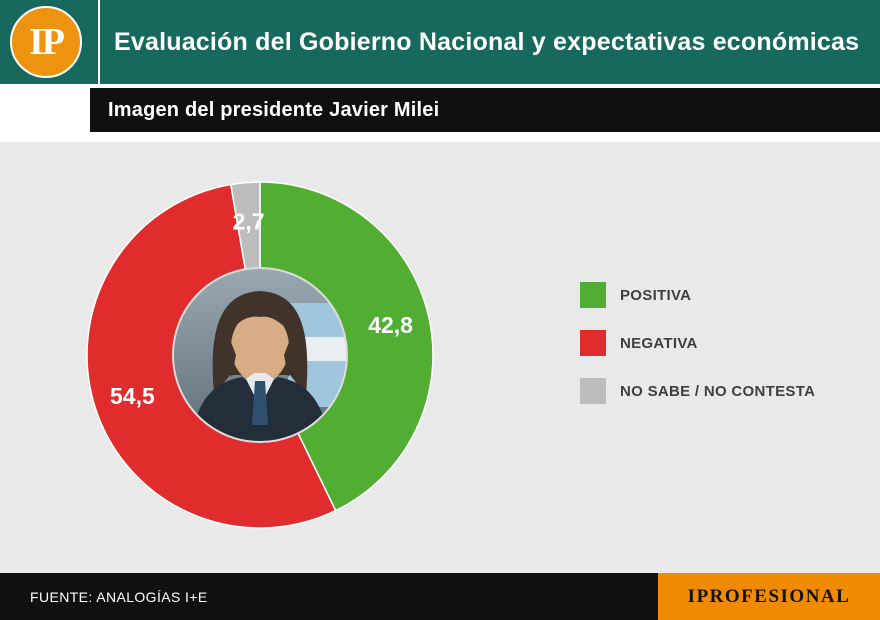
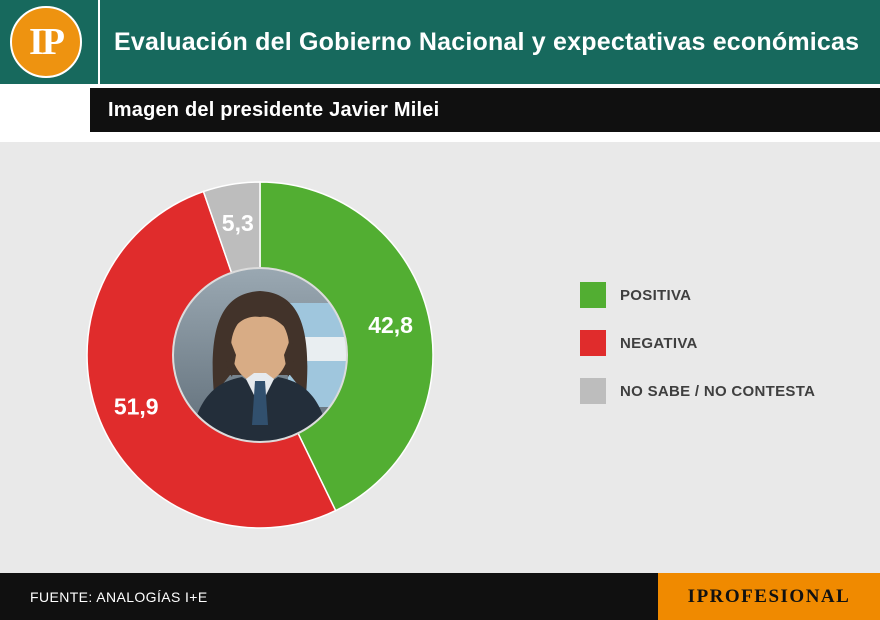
NEGATIVA: 54,5 -> 51,9
NO SABE / NO CONTESTA: 2,7 -> 5,3
